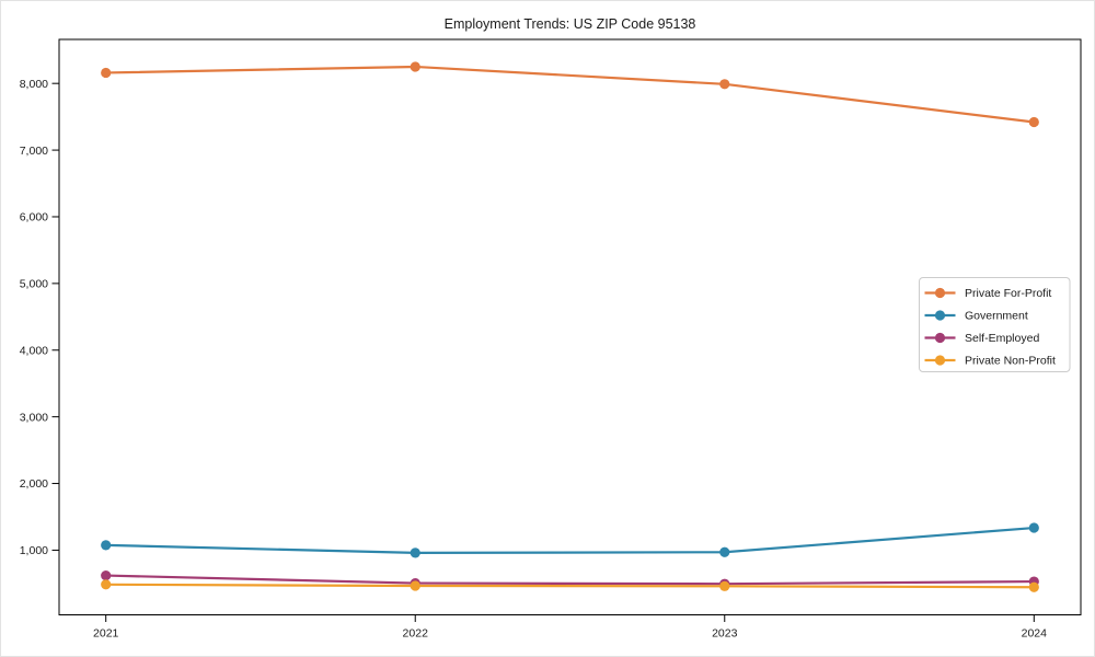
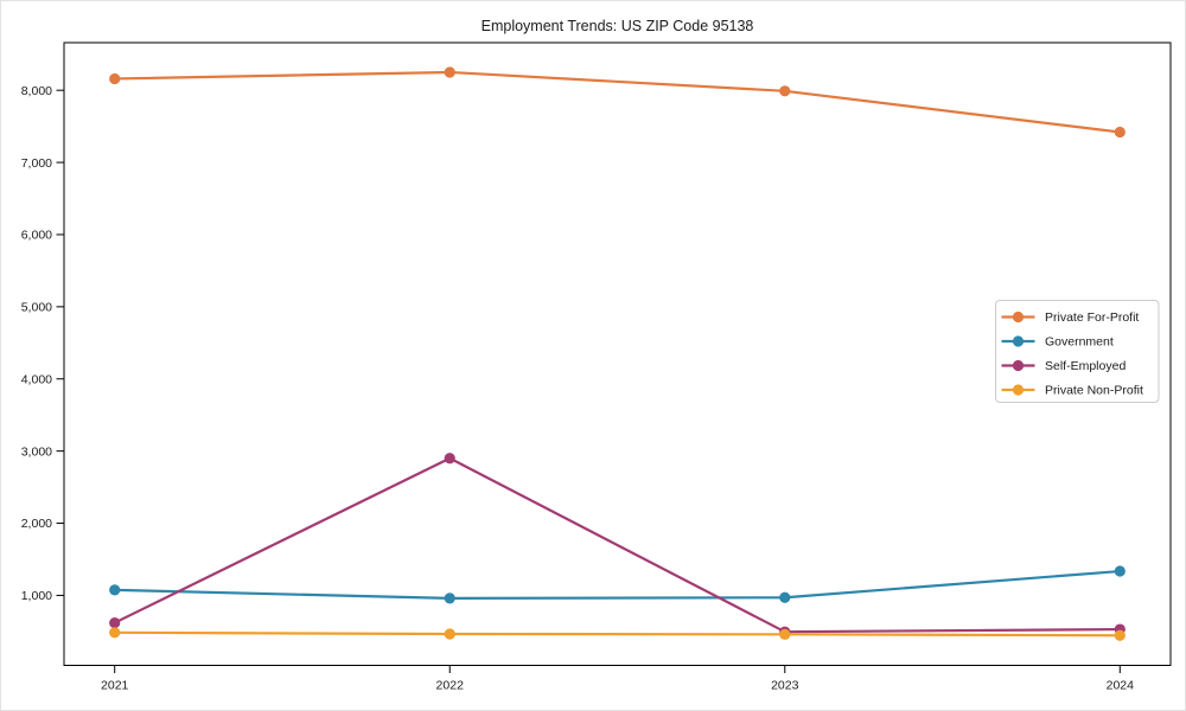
Self-Employed/2022: 500 -> 2900
